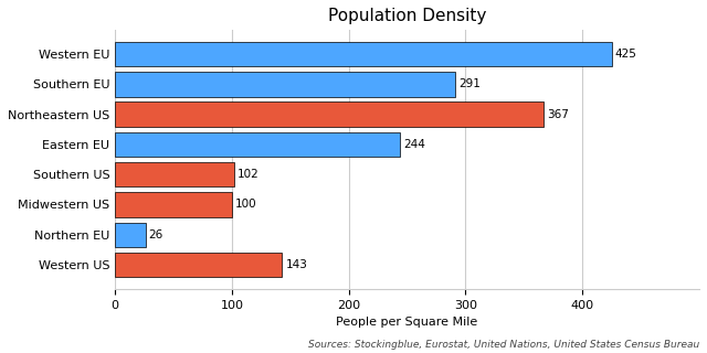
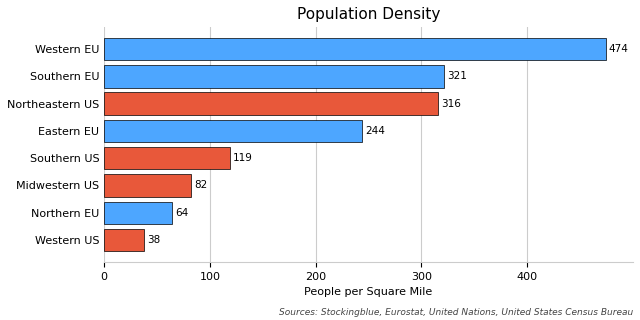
Western EU: 425 -> 474
Southern EU: 291 -> 321
Northeastern US: 367 -> 316
Southern US: 102 -> 119
Midwestern US: 100 -> 82
Northern EU: 26 -> 64
Western US: 143 -> 38
